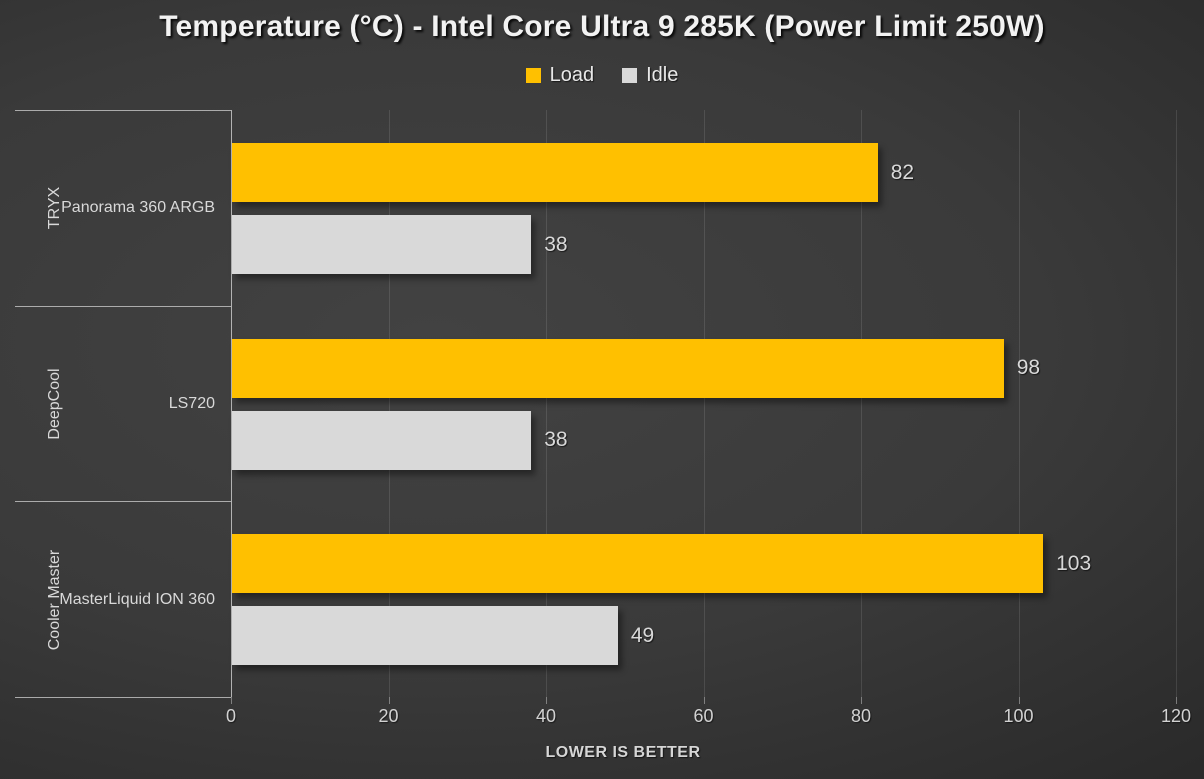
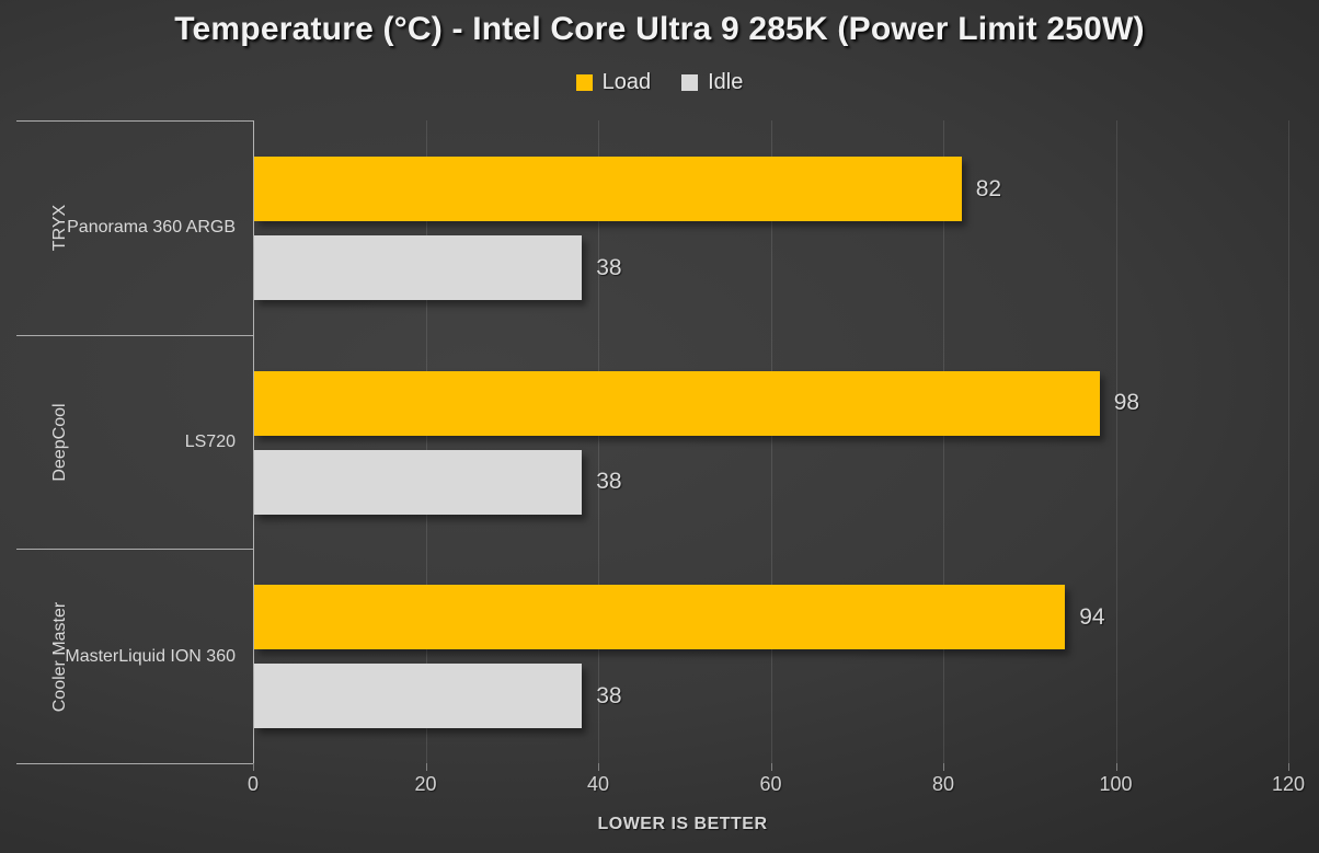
Load/MasterLiquid ION 360: 103 -> 94
Idle/MasterLiquid ION 360: 49 -> 38
